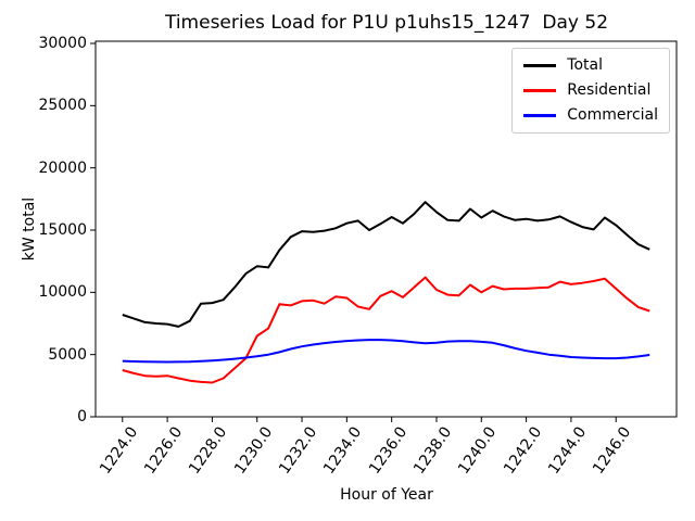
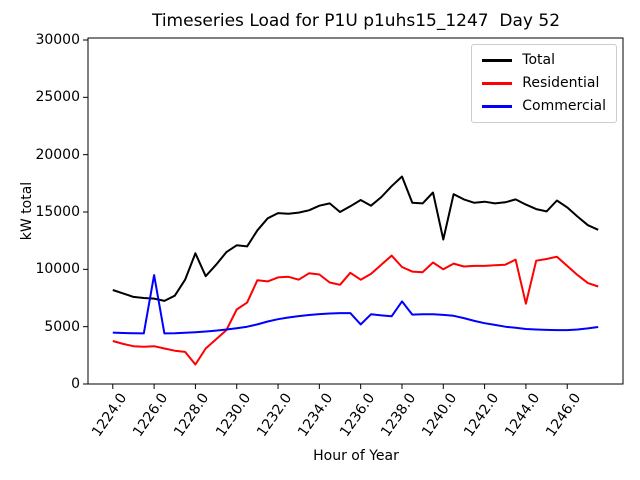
Commercial/1226.0: 4400 -> 9500
Total/1228.0: 9200 -> 11400
Residential/1228.0: 2800 -> 1700
Residential/1236.0: 10100 -> 9100
Commercial/1236.0: 6200 -> 5200
Total/1238.0: 16400 -> 18100
Commercial/1238.0: 6000 -> 7200
Total/1240.0: 16000 -> 12600
Residential/1244.0: 10600 -> 7000
